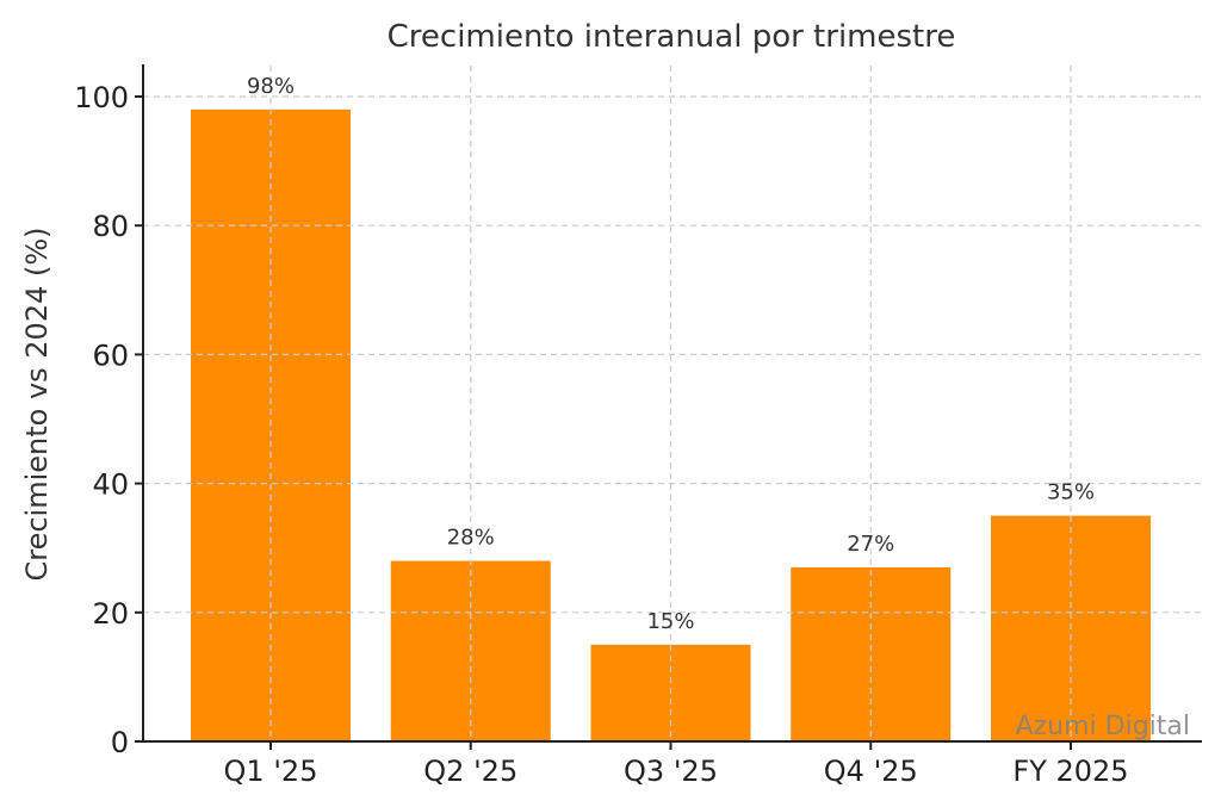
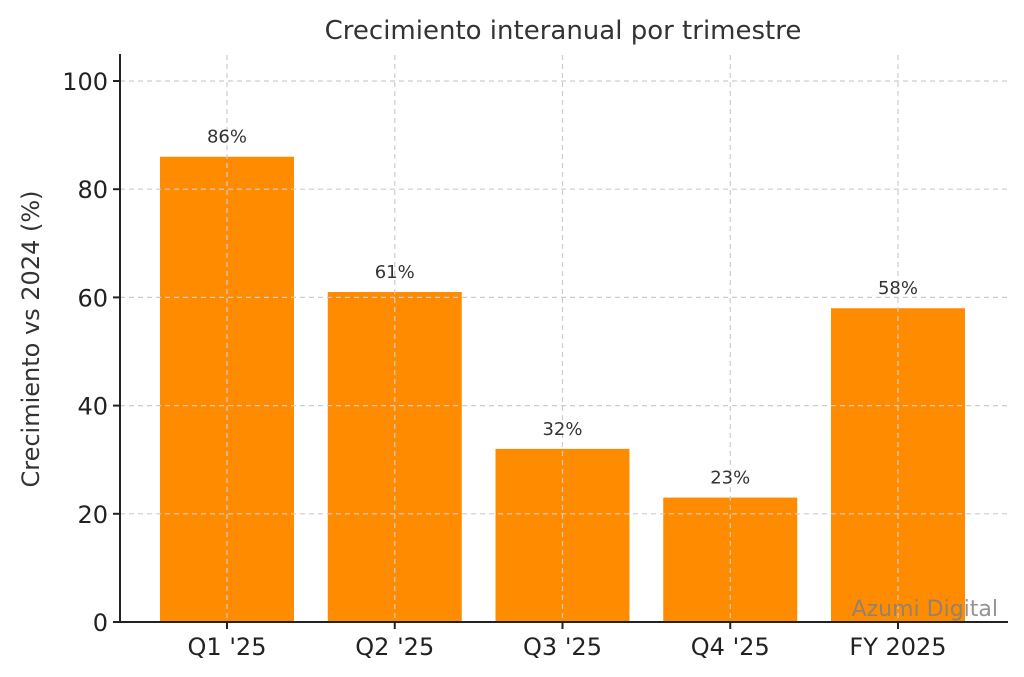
Q1 '25: 98% -> 86%
Q2 '25: 28% -> 61%
Q3 '25: 15% -> 32%
Q4 '25: 27% -> 23%
FY 2025: 35% -> 58%
